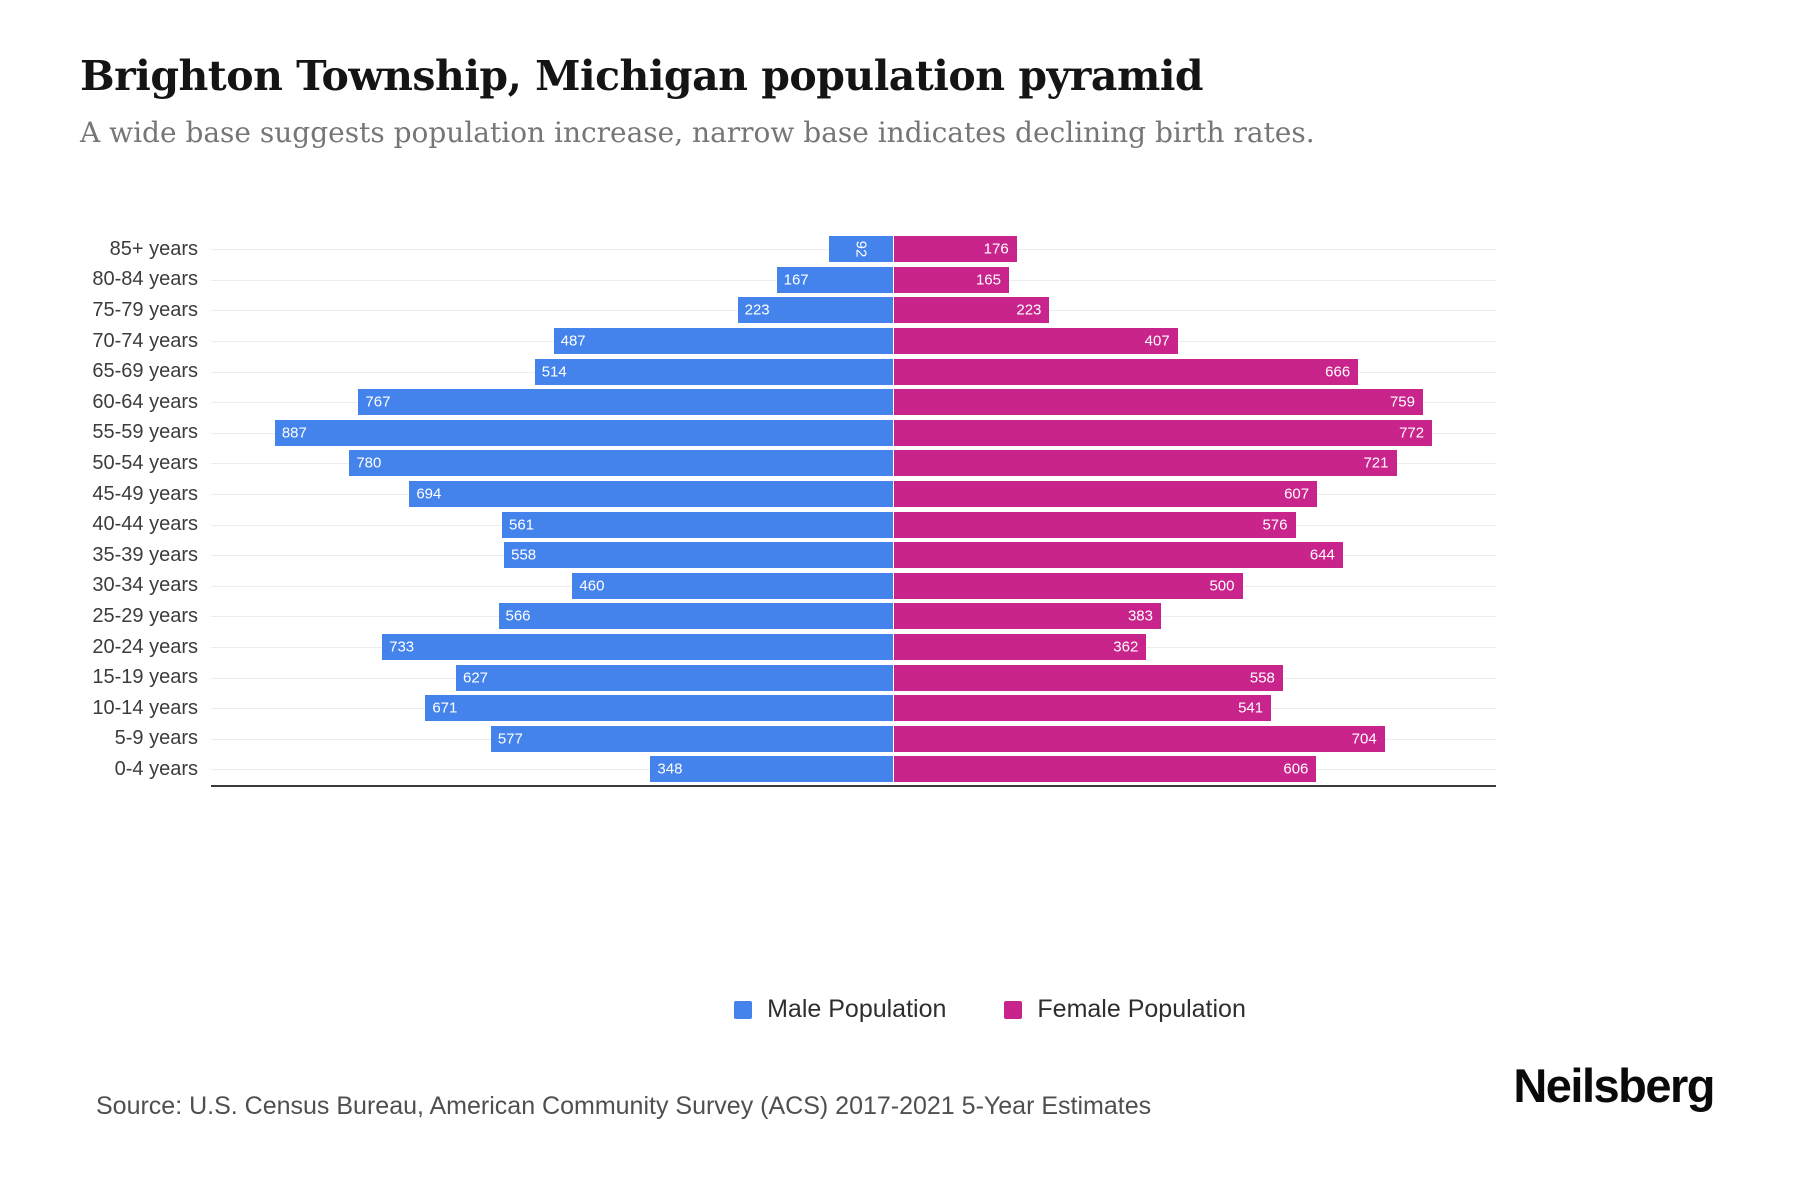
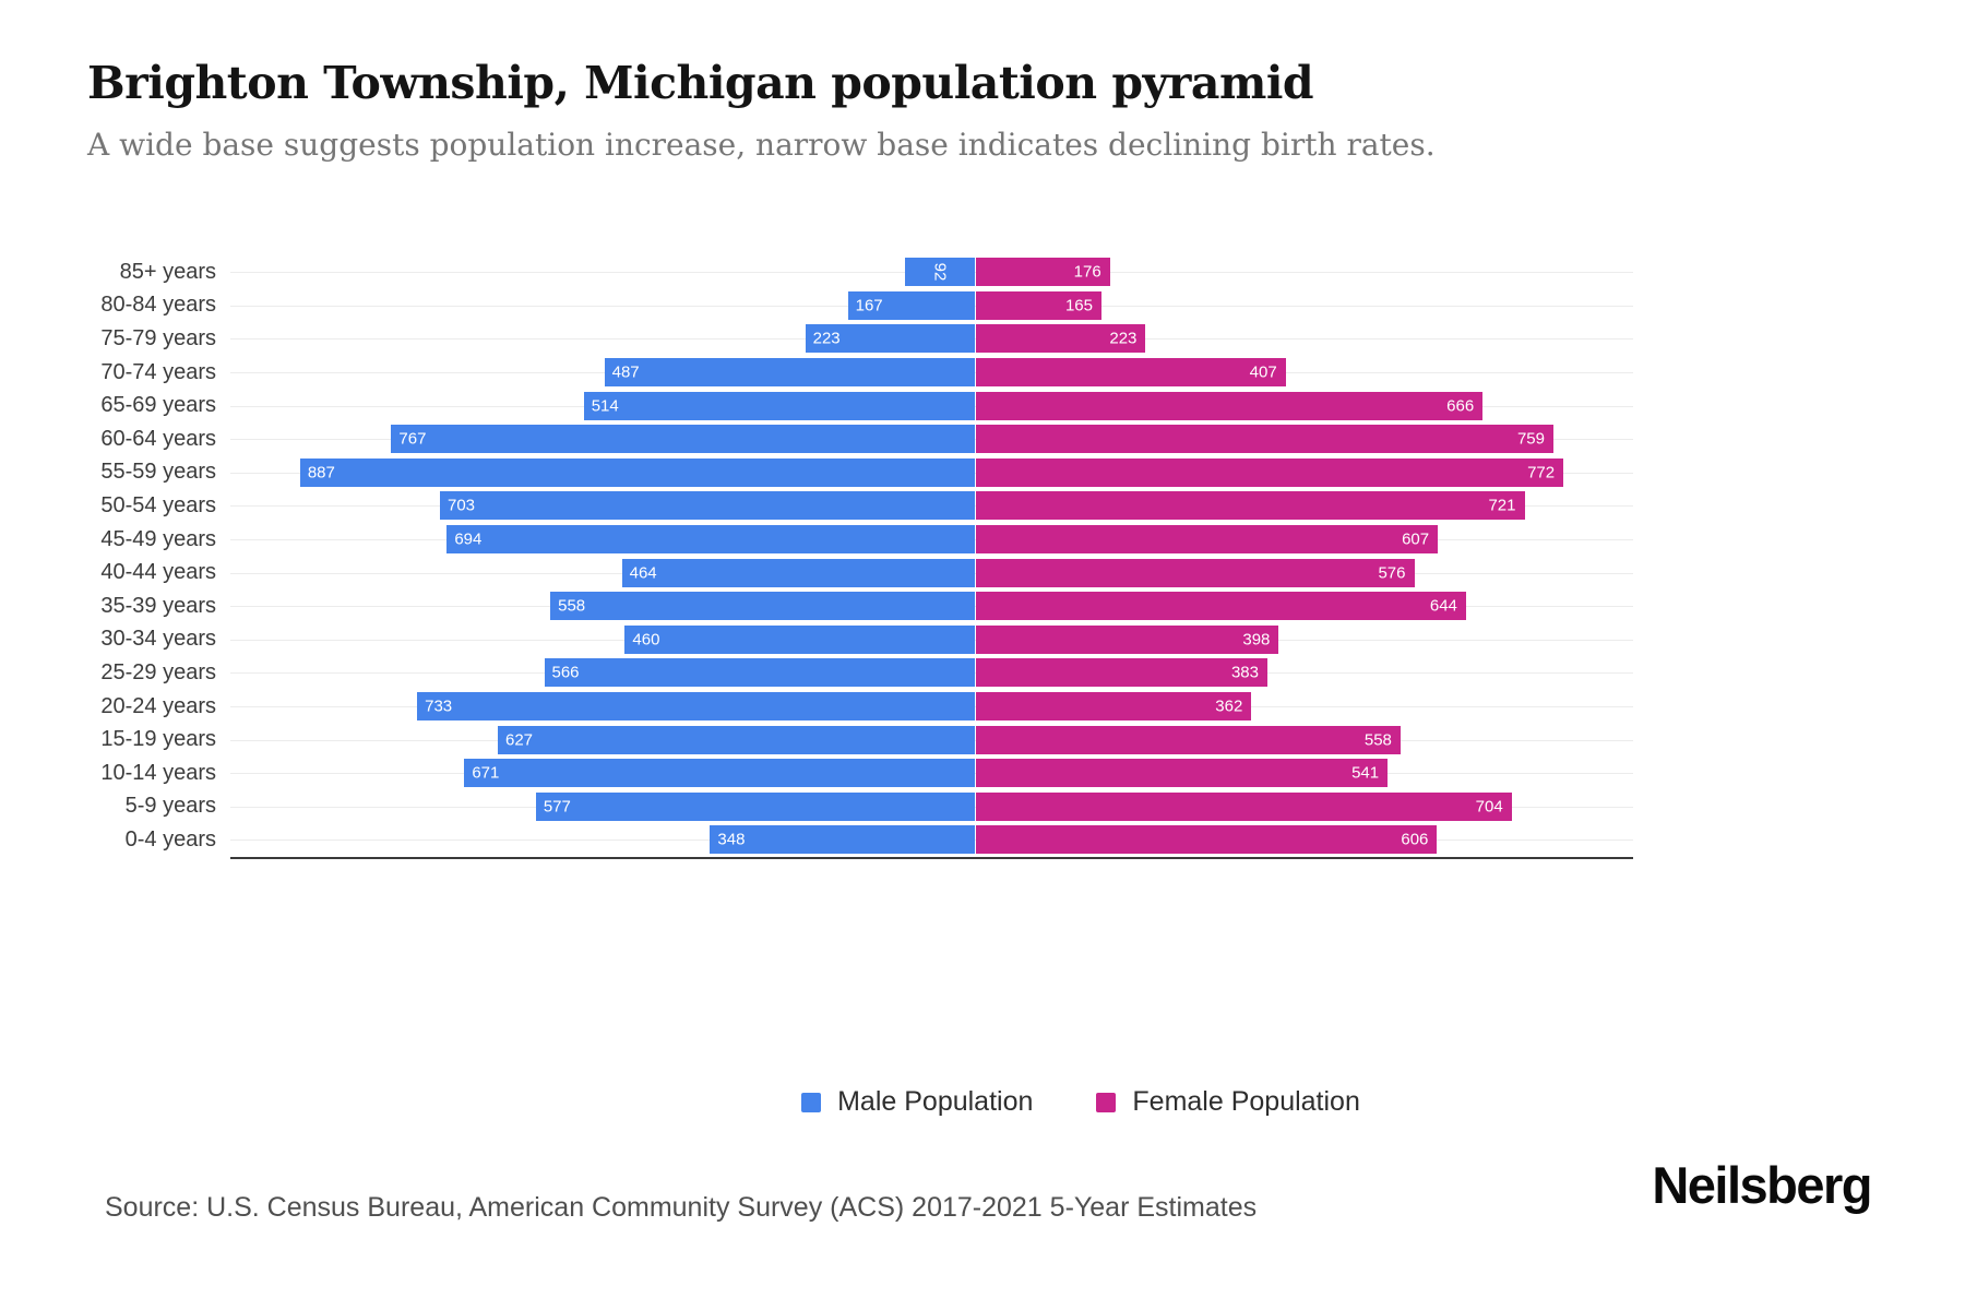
Male Population/50-54 years: 780 -> 703
Male Population/40-44 years: 561 -> 464
Female Population/30-34 years: 500 -> 398
